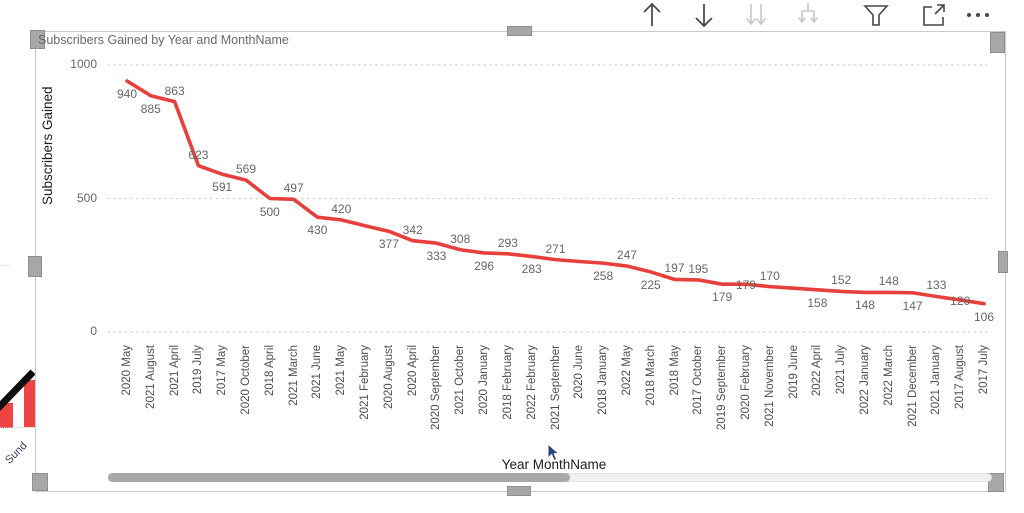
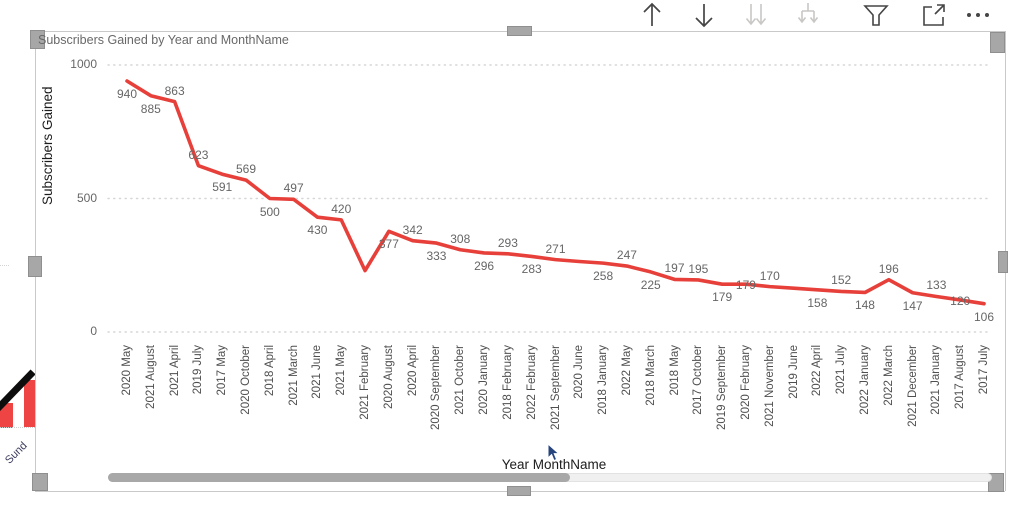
2021 February: 400 -> 230
2022 March: 148 -> 196
